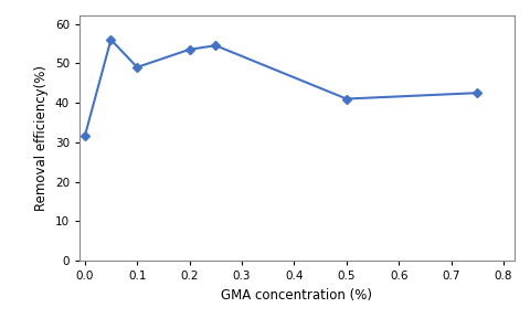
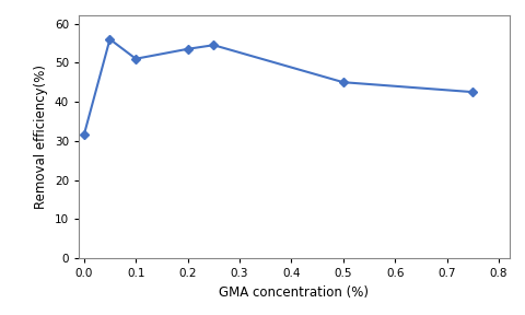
0.1: 49.0 -> 51.0
0.5: 41.0 -> 45.0
